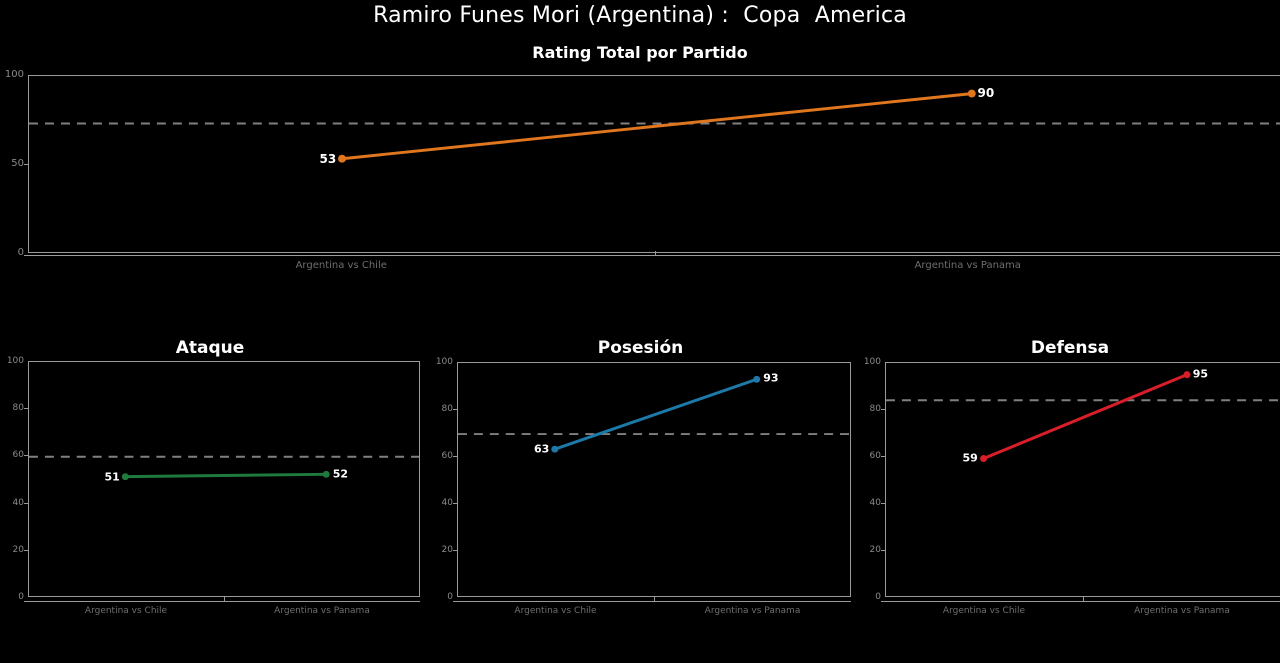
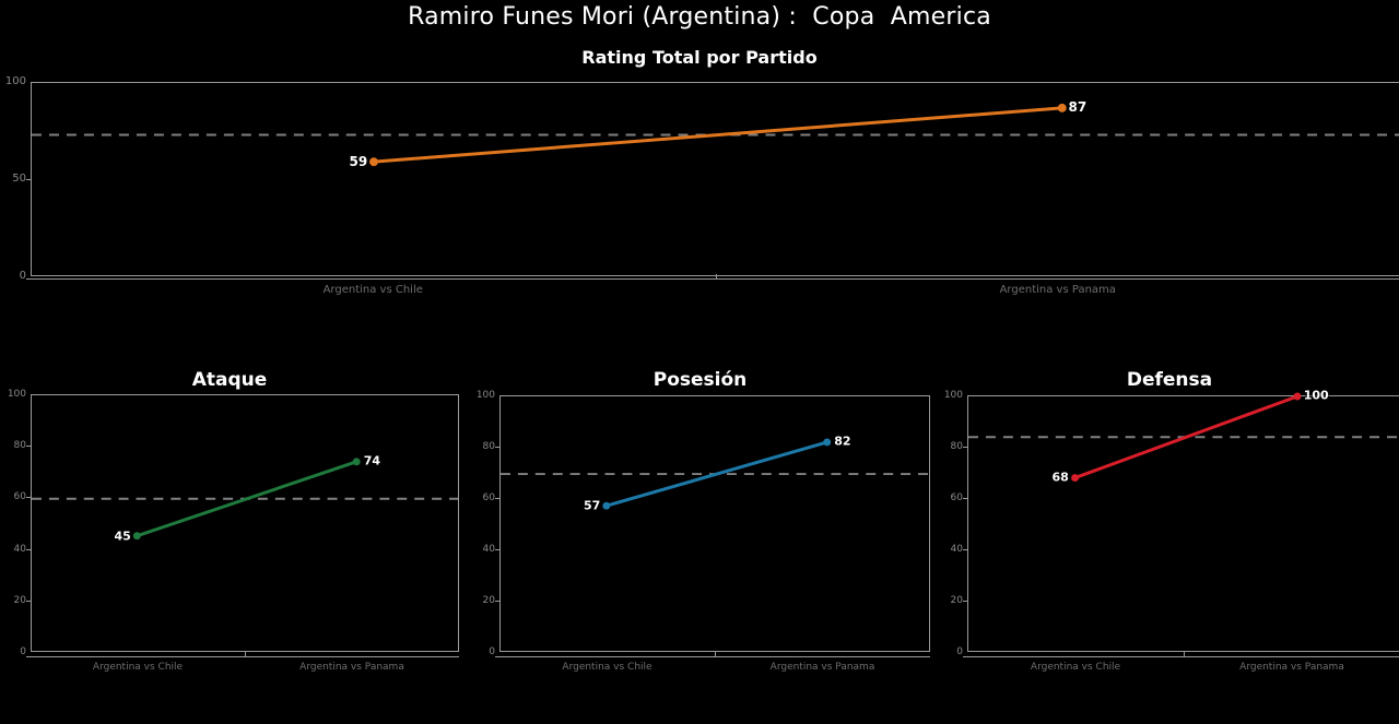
Rating Total por Partido/Argentina vs Chile: 53 -> 59
Rating Total por Partido/Argentina vs Panama: 90 -> 87
Ataque/Argentina vs Chile: 51 -> 45
Ataque/Argentina vs Panama: 52 -> 74
Posesión/Argentina vs Chile: 63 -> 57
Posesión/Argentina vs Panama: 93 -> 82
Defensa/Argentina vs Chile: 59 -> 68
Defensa/Argentina vs Panama: 95 -> 100
